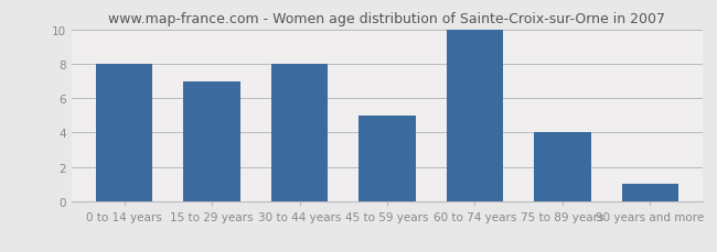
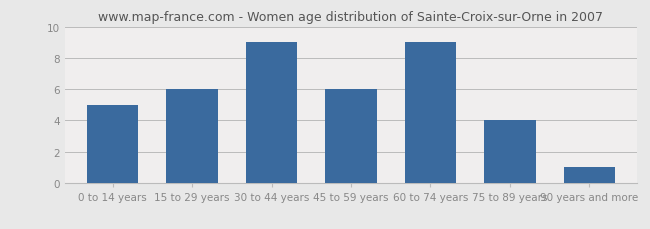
0 to 14 years: 8 -> 5
15 to 29 years: 7 -> 6
30 to 44 years: 8 -> 9
45 to 59 years: 5 -> 6
60 to 74 years: 10 -> 9
